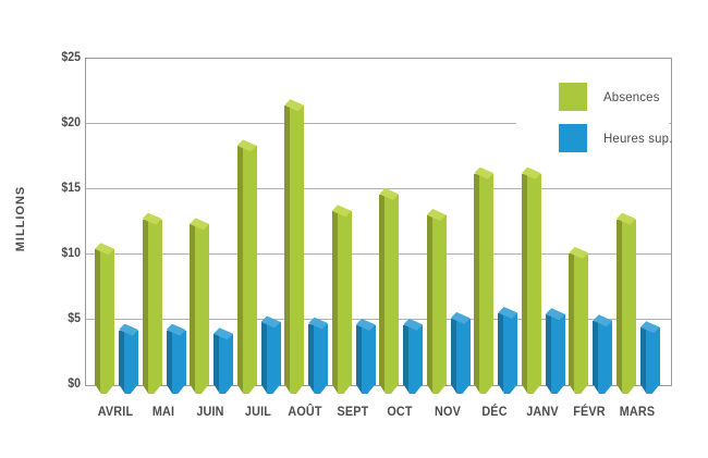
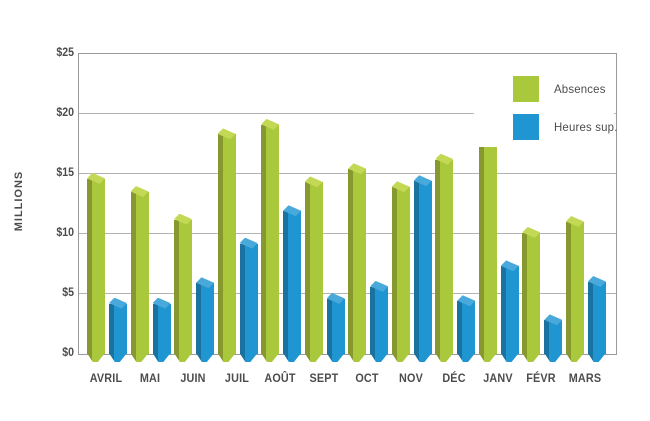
Absences/AVRIL: $10.4 -> $14.6
Absences/MAI: $12.7 -> $13.5
Absences/JUIN: $12.3 -> $11.2
Heures sup./JUIN: $3.9 -> $5.9
Heures sup./JUIL: $4.8 -> $9.2
Absences/AOÛT: $21.4 -> $19.1
Heures sup./AOÛT: $4.7 -> $11.9
Absences/SEPT: $13.3 -> $14.3
Absences/OCT: $14.6 -> $15.4
Heures sup./OCT: $4.6 -> $5.6
Absences/NOV: $13.0 -> $13.9
Heures sup./NOV: $5.1 -> $14.4
Heures sup./DÉC: $5.5 -> $4.4
Absences/JANV: $16.2 -> $17.6
Heures sup./JANV: $5.4 -> $7.3
Heures sup./FÉVR: $4.9 -> $2.8
Absences/MARS: $12.7 -> $11.0
Heures sup./MARS: $4.4 -> $6.0
